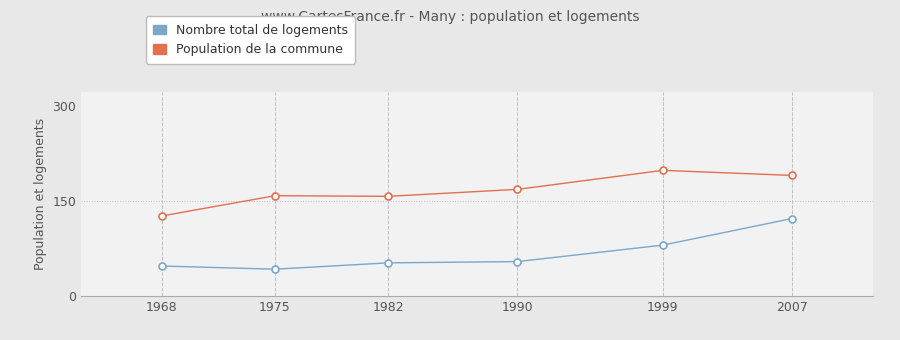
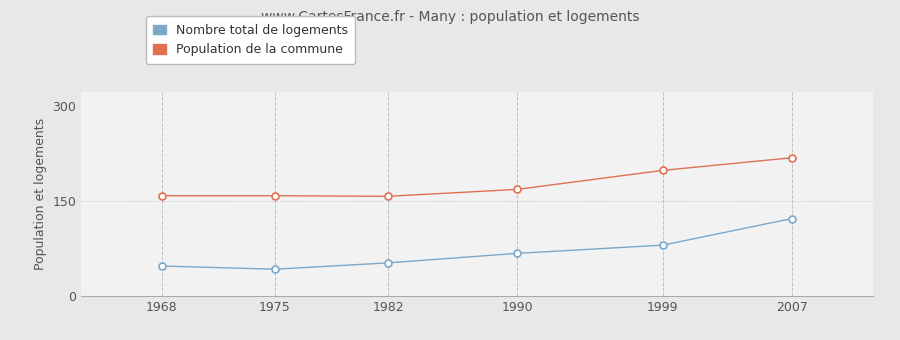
Population de la commune/1968: 126 -> 158
Nombre total de logements/1990: 54 -> 67
Population de la commune/2007: 190 -> 218
